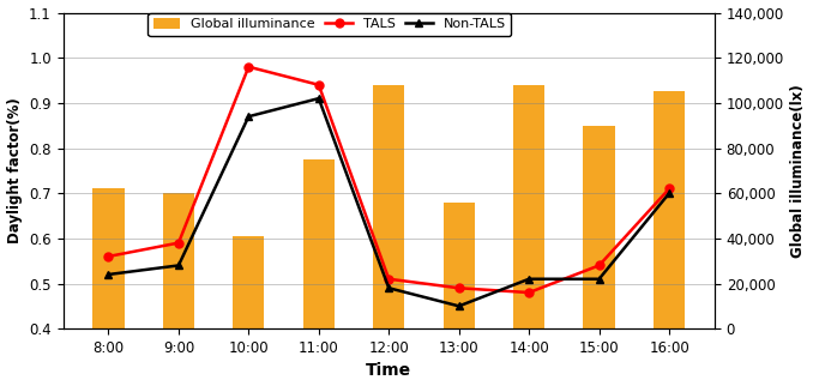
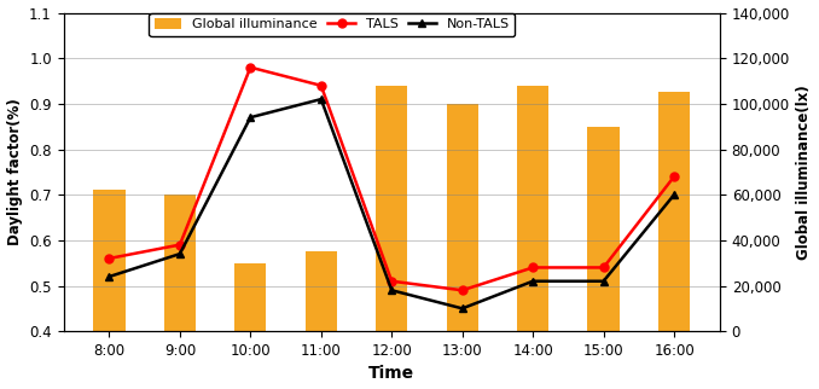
Non-TALS/9:00: 0.54 -> 0.57
Global illuminance/10:00: 41,000 -> 30,000
Global illuminance/11:00: 75,000 -> 35,000
Global illuminance/13:00: 56,000 -> 100,000
TALS/14:00: 0.48 -> 0.54
TALS/16:00: 0.71 -> 0.74
